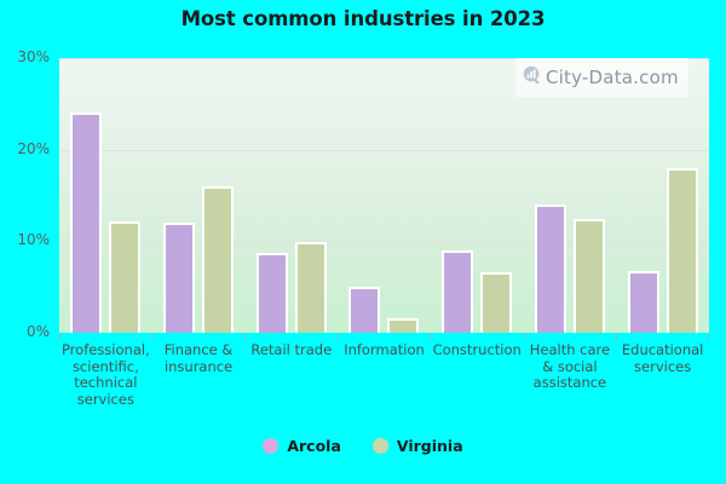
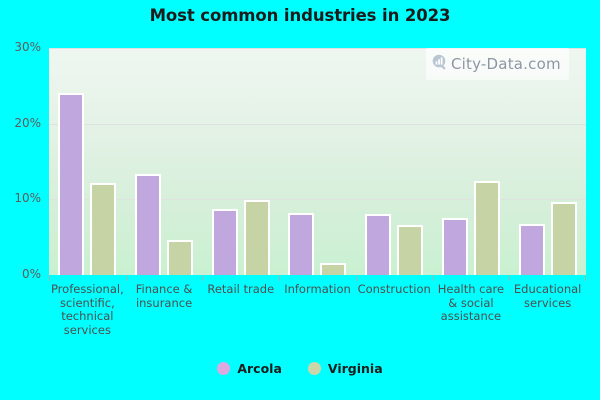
Arcola/Finance & insurance: 12% -> 13%
Virginia/Finance & insurance: 16% -> 5%
Arcola/Information: 5% -> 8%
Arcola/Construction: 9% -> 8%
Arcola/Health care & social assistance: 14% -> 8%
Virginia/Educational services: 18% -> 10%
